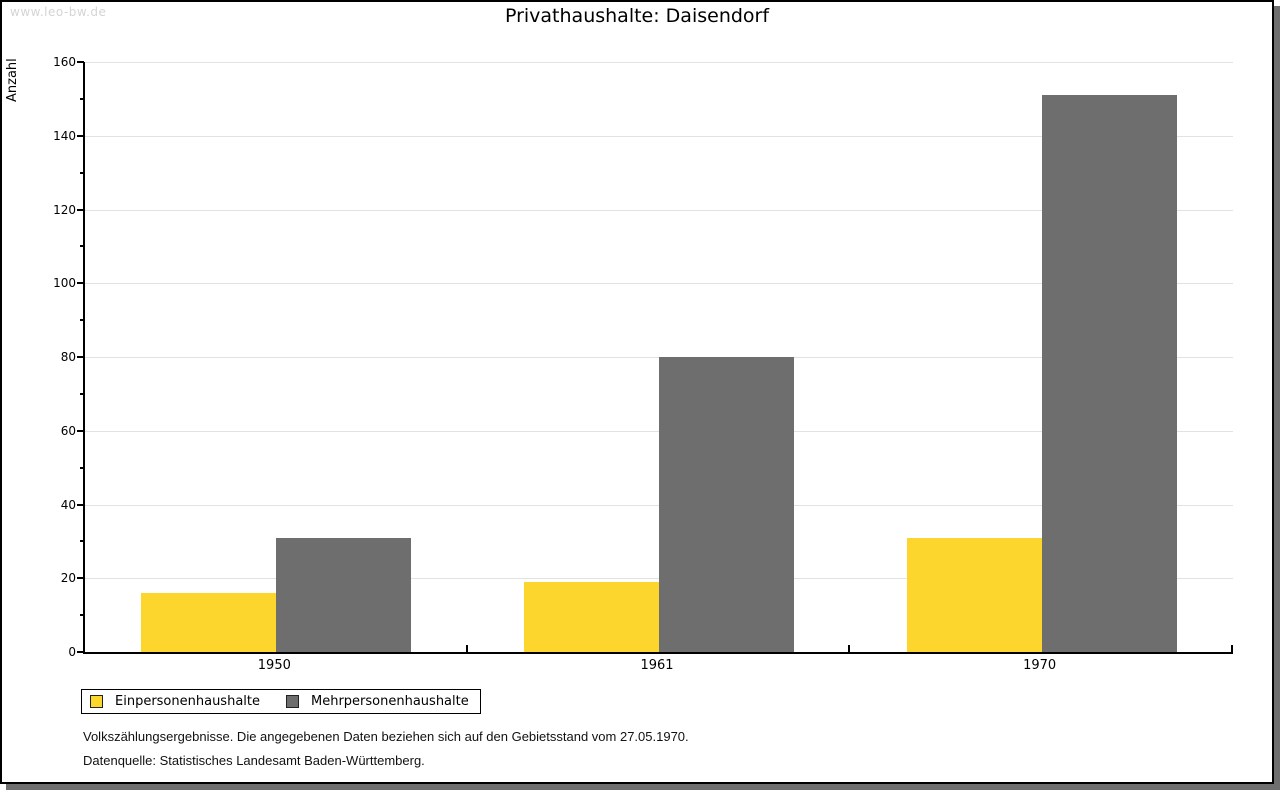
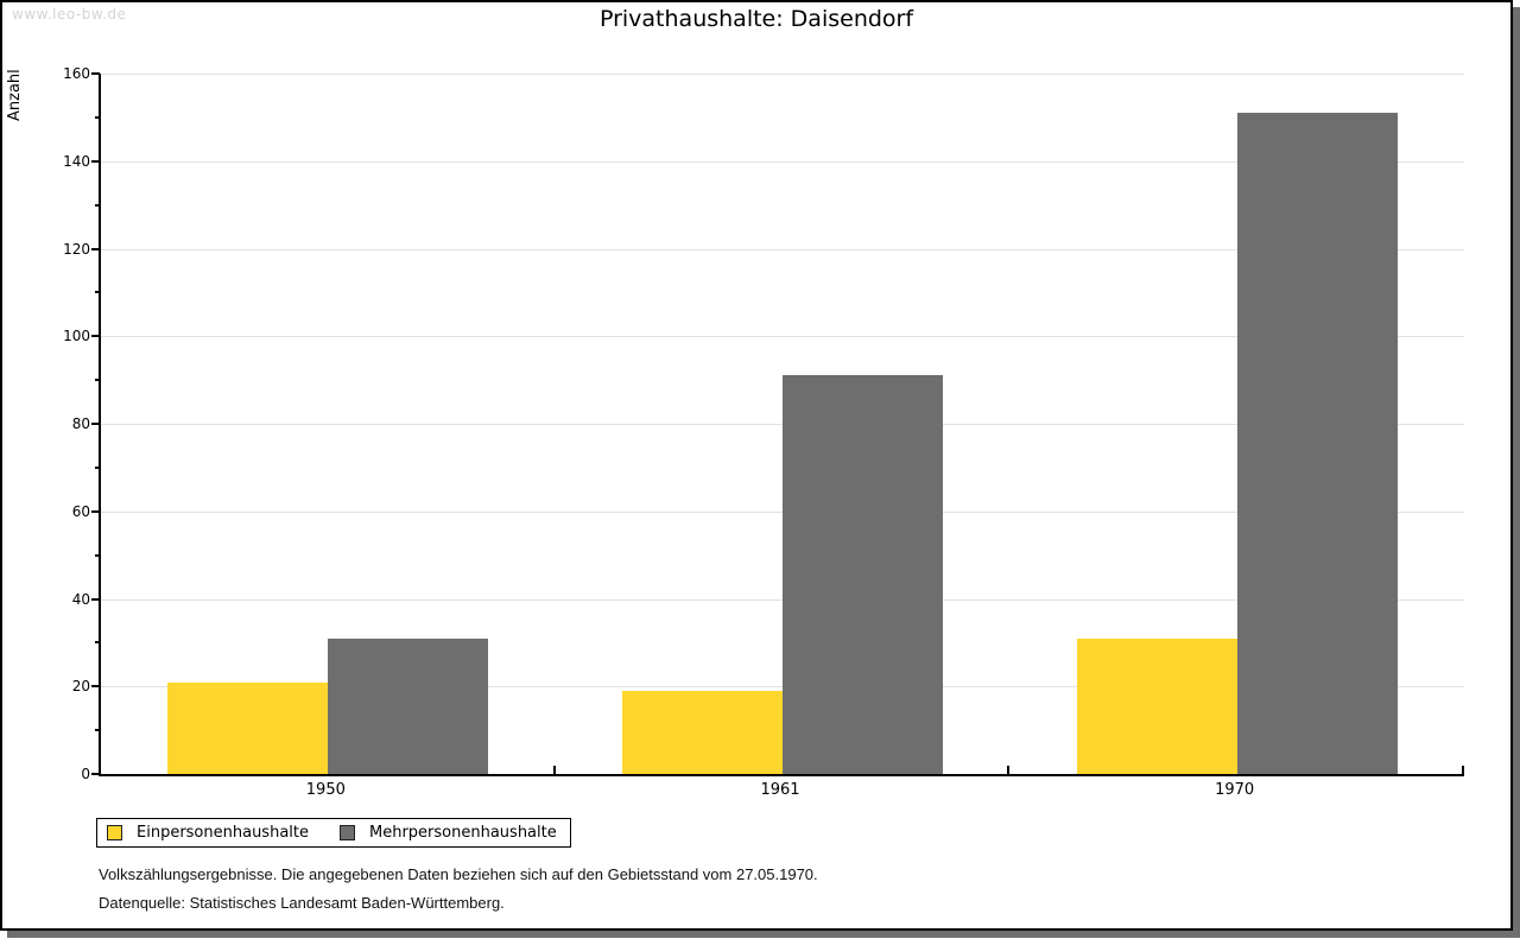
Einpersonenhaushalte/1950: 16 -> 21
Mehrpersonenhaushalte/1961: 80 -> 91
